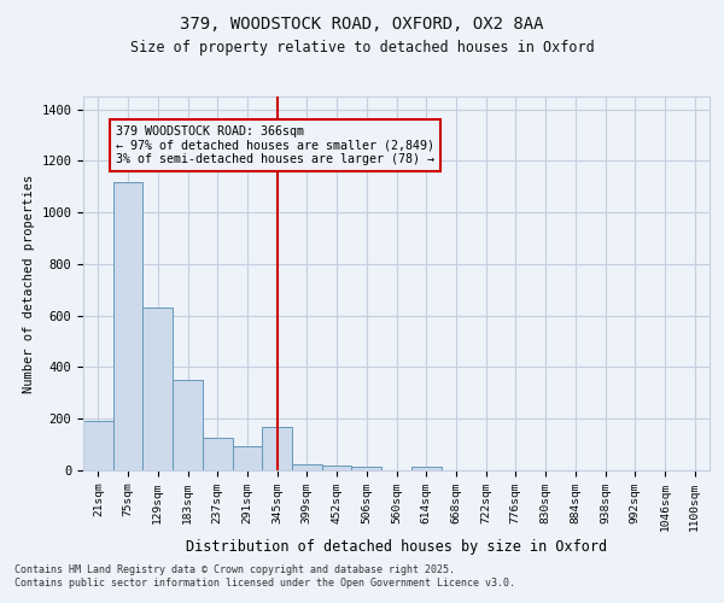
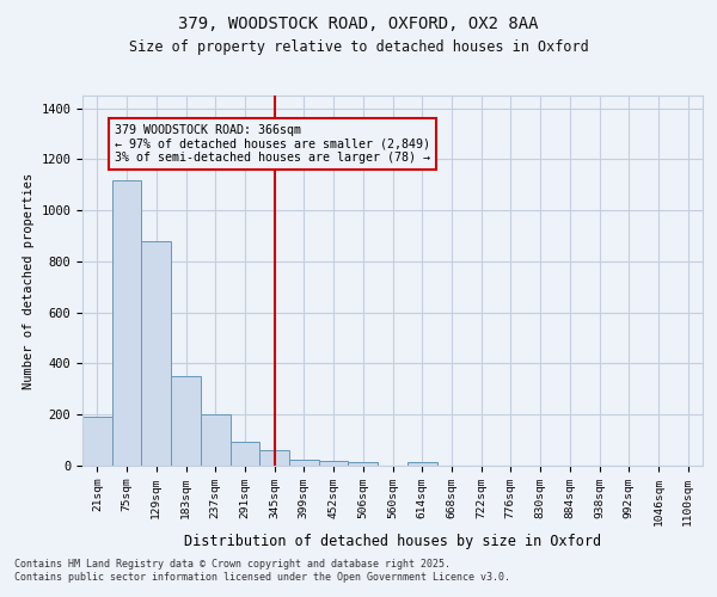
129sqm: 630 -> 880
237sqm: 125 -> 200
345sqm: 170 -> 60
